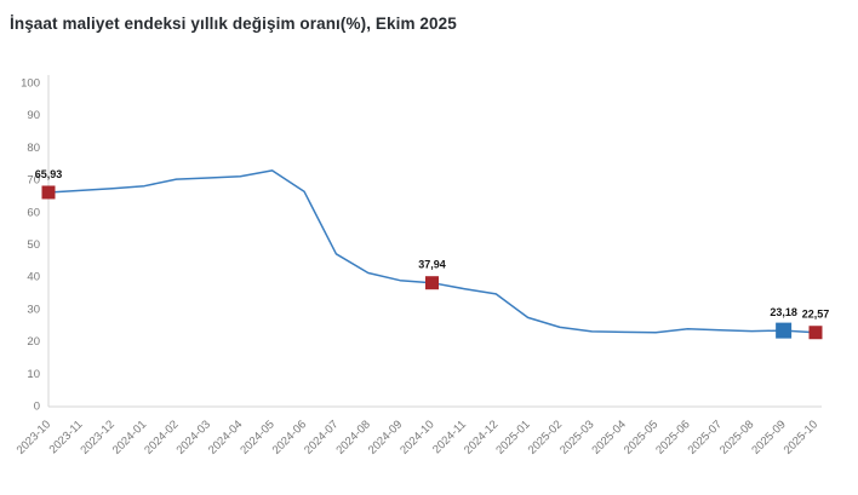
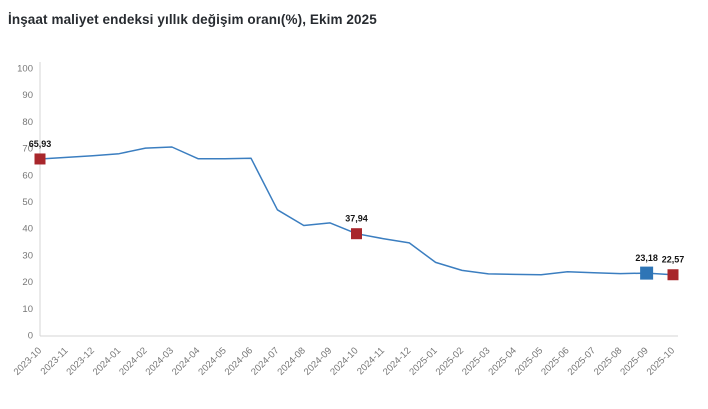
2024-04: 71 -> 66
2024-05: 73 -> 66
2024-09: 39 -> 42
